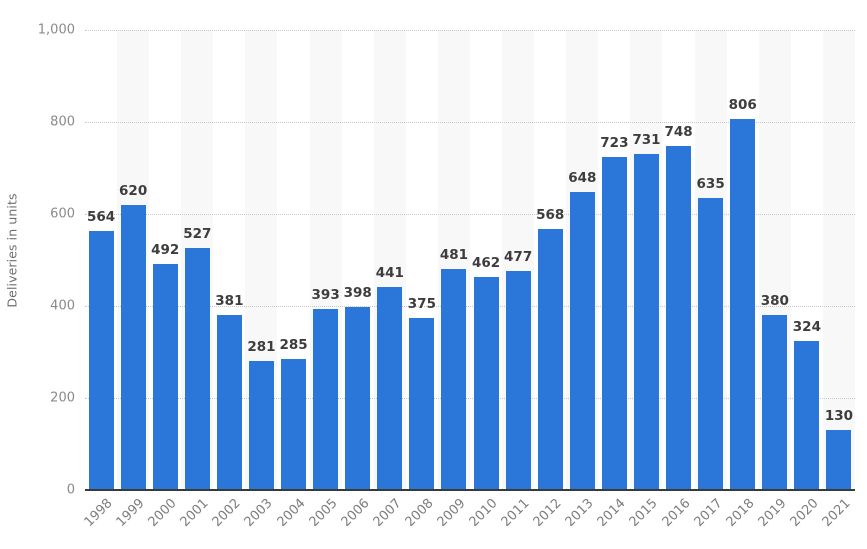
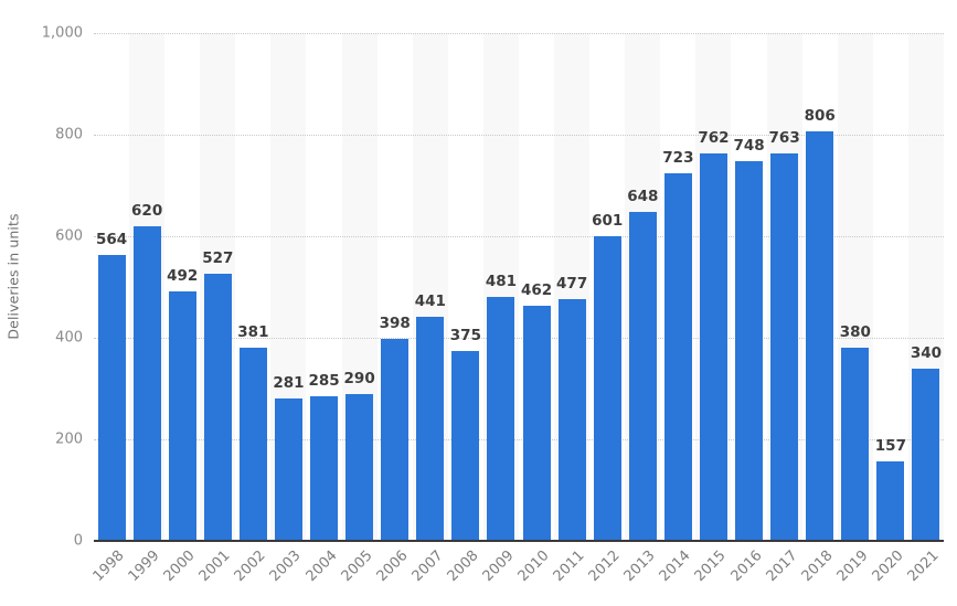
2005: 393 -> 290
2012: 568 -> 601
2015: 731 -> 762
2017: 635 -> 763
2020: 324 -> 157
2021: 130 -> 340
